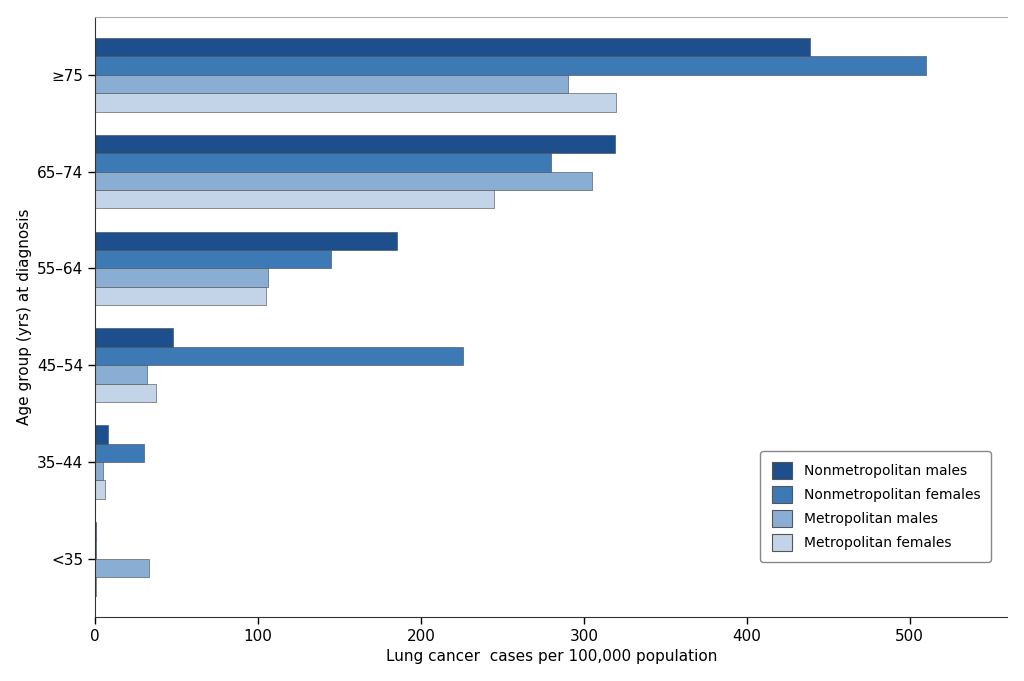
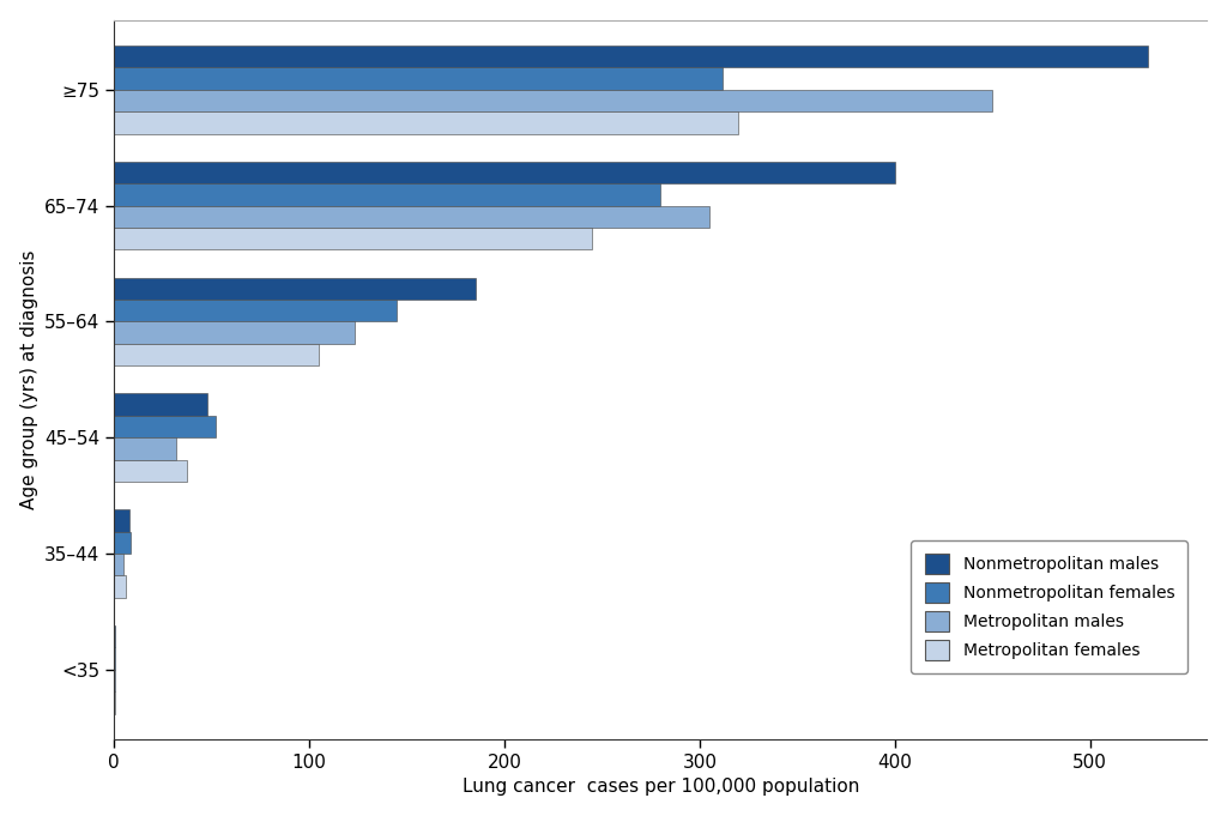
Nonmetropolitan males/≥75: 439 -> 530
Nonmetropolitan females/≥75: 510 -> 312
Metropolitan males/≥75: 290 -> 450
Nonmetropolitan males/65–74: 319 -> 400
Metropolitan males/55–64: 106 -> 123
Nonmetropolitan females/45–54: 226 -> 52
Nonmetropolitan females/35–44: 30 -> 8
Metropolitan males/<35: 33 -> 0
